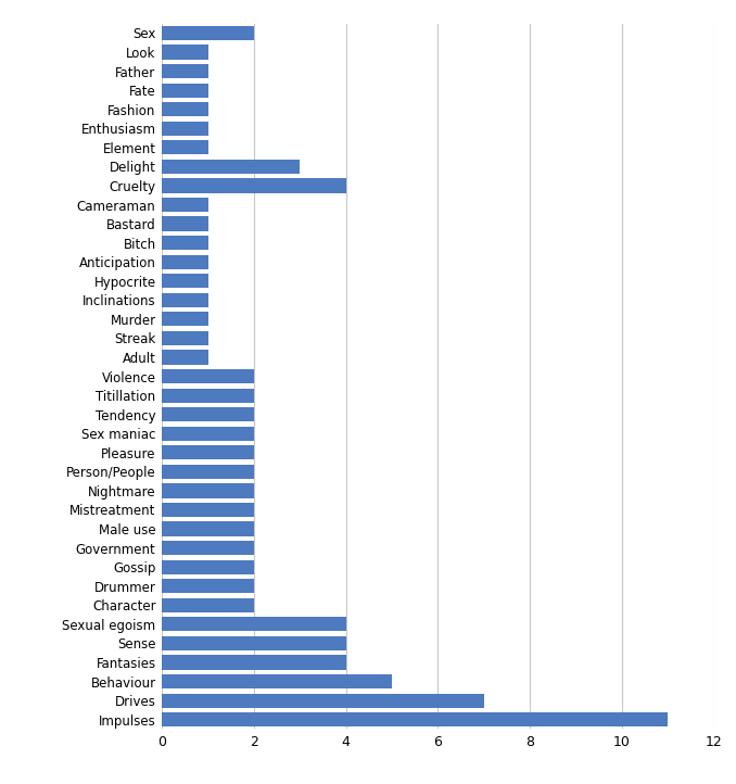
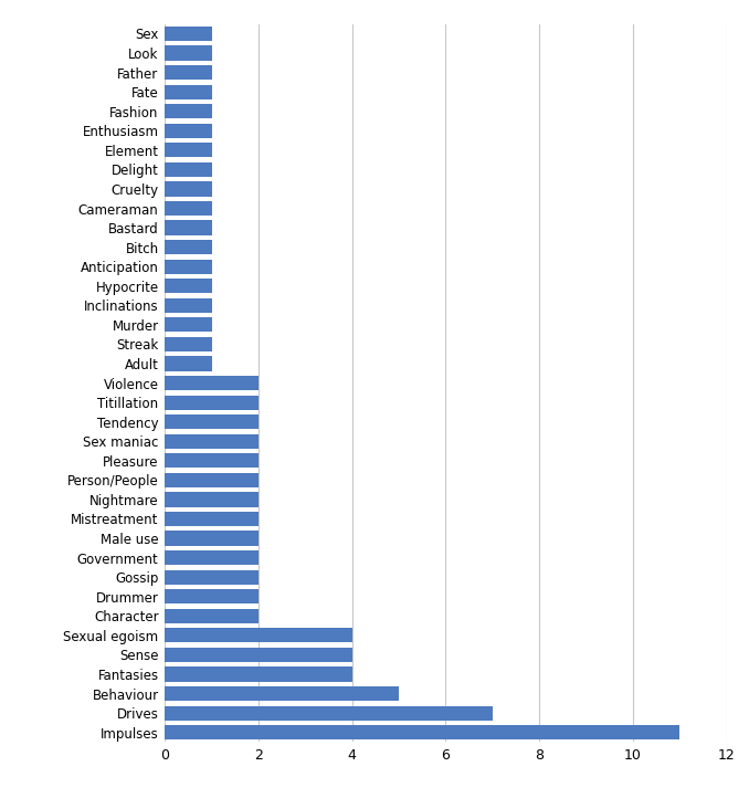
Sex: 2 -> 1
Delight: 3 -> 1
Cruelty: 4 -> 1
